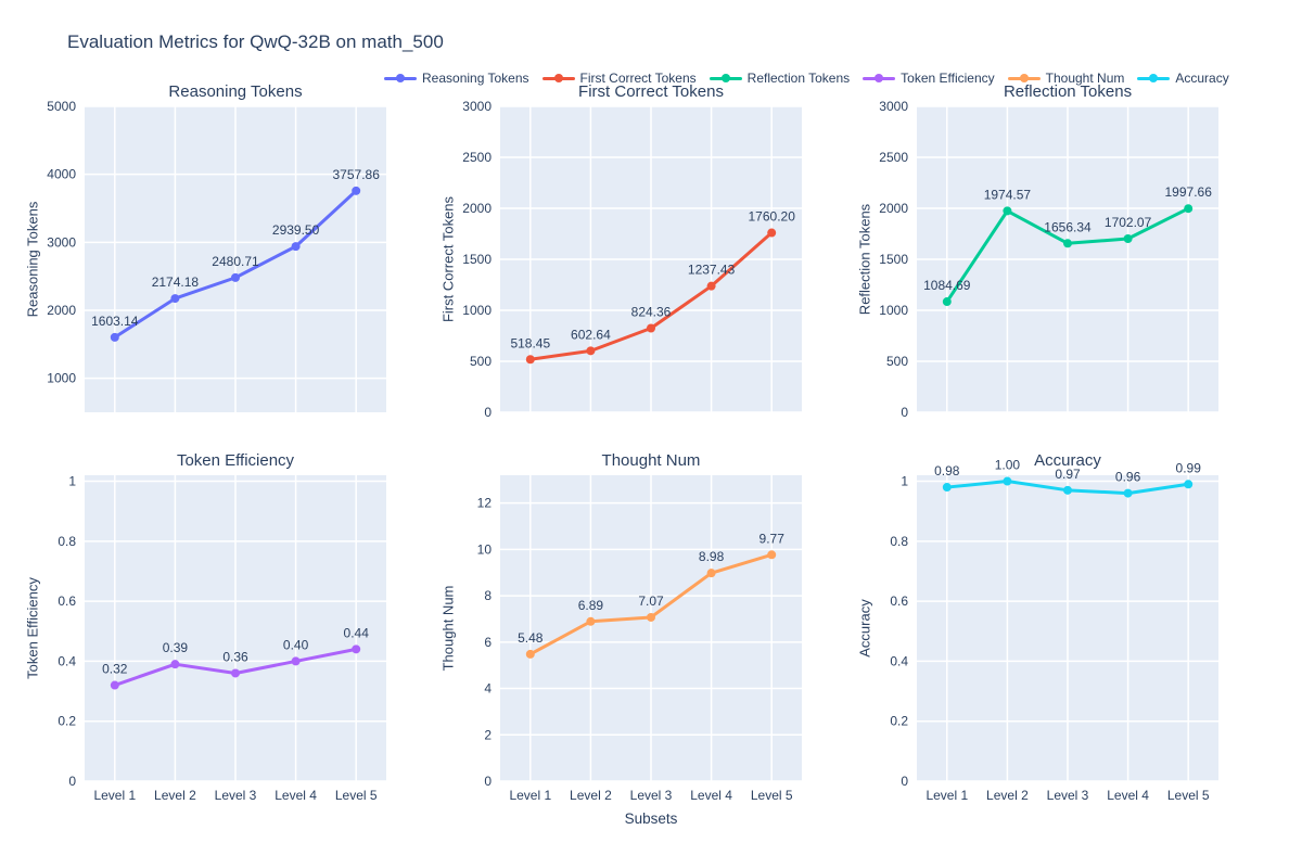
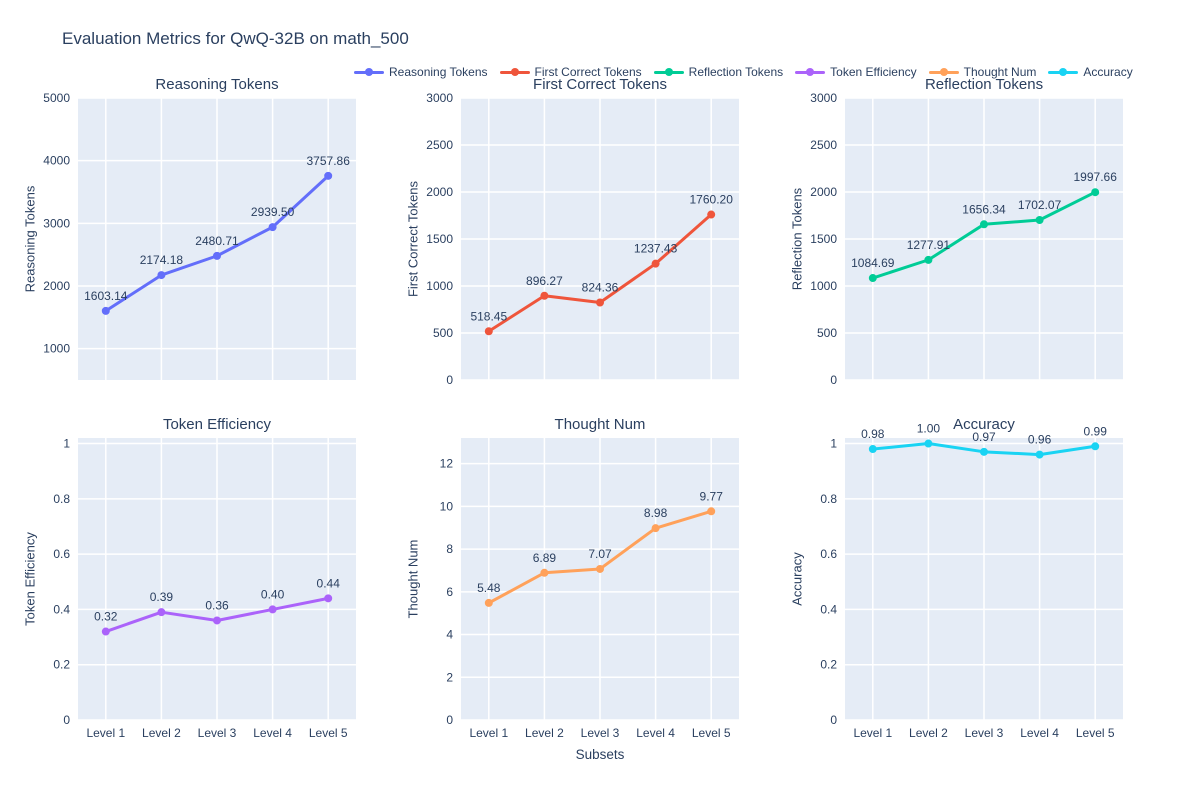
First Correct Tokens/Level 2: 602.64 -> 896.27
Reflection Tokens/Level 2: 1974.57 -> 1277.91
